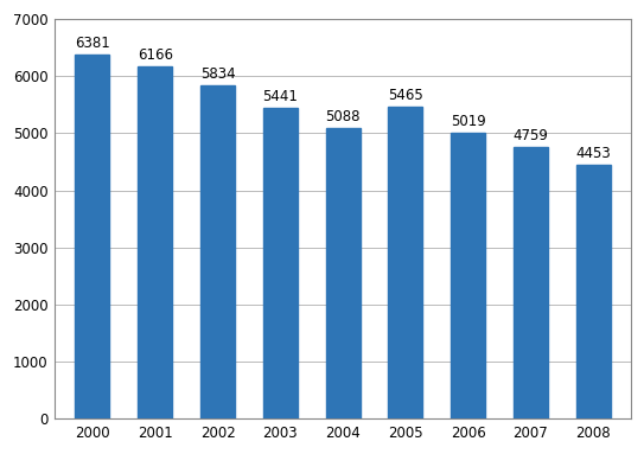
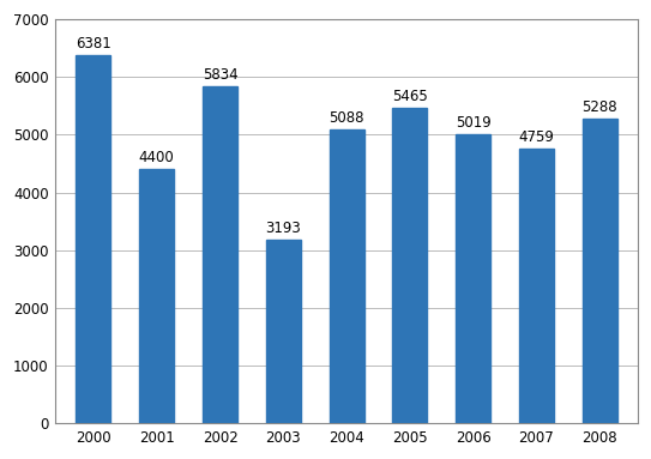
2001: 6166 -> 4400
2003: 5441 -> 3193
2008: 4453 -> 5288
